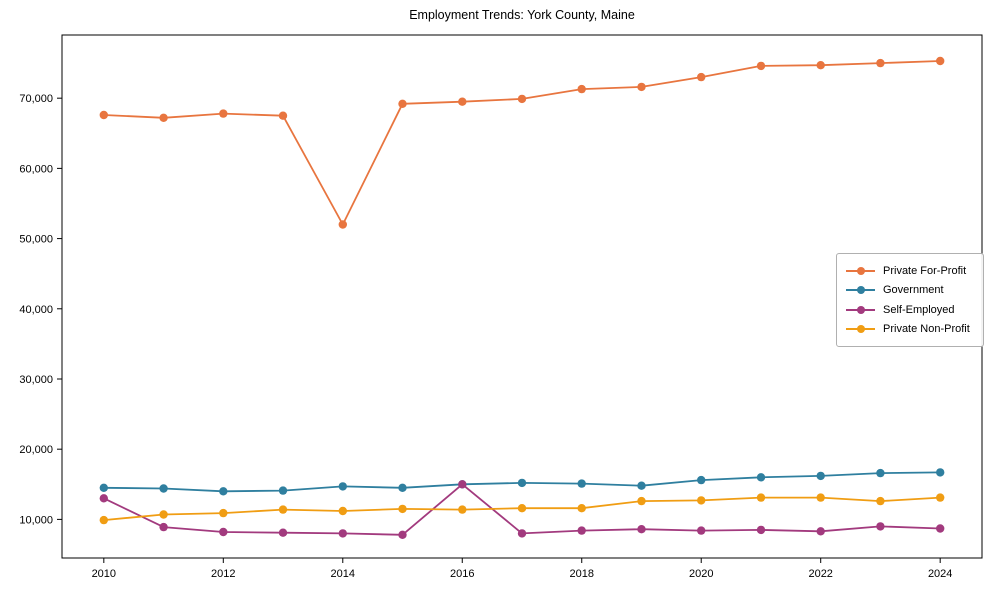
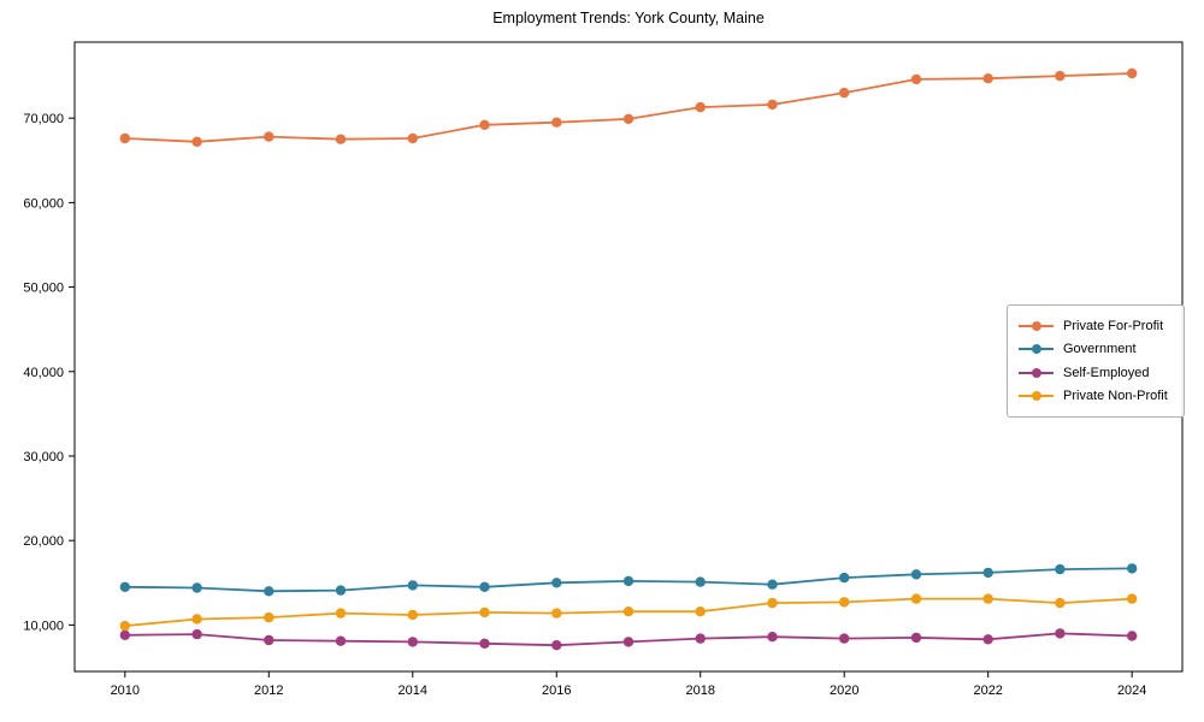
Self-Employed/2010: 13000 -> 9000
Private For-Profit/2014: 52000 -> 68000
Self-Employed/2016: 15000 -> 8000
